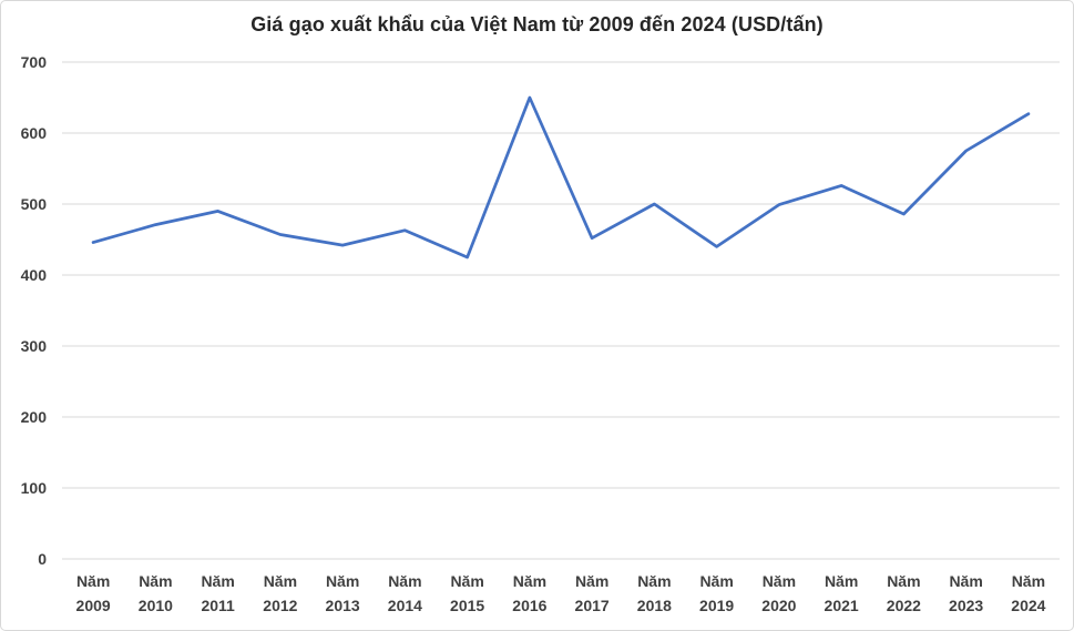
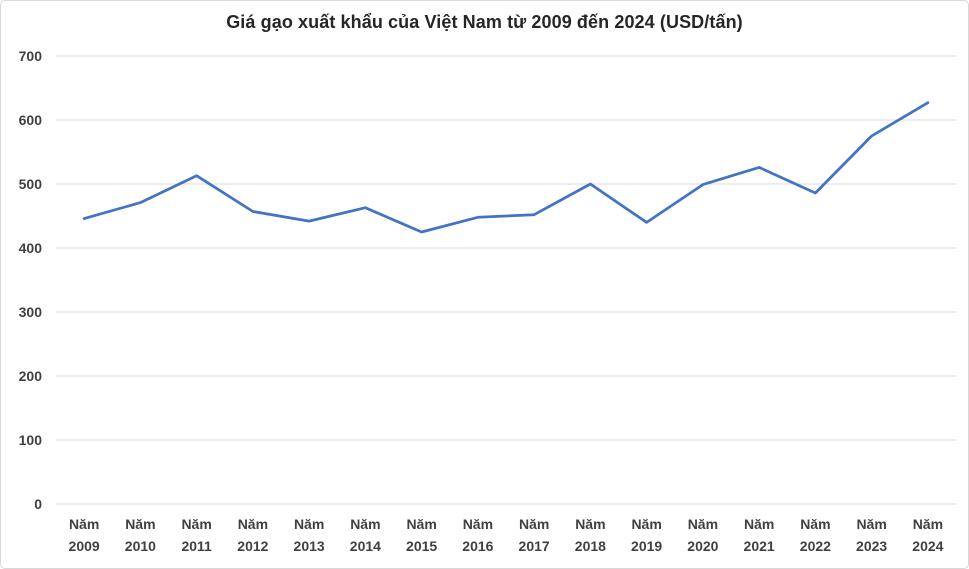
Năm 2011: 490 -> 510
Năm 2016: 650 -> 450
